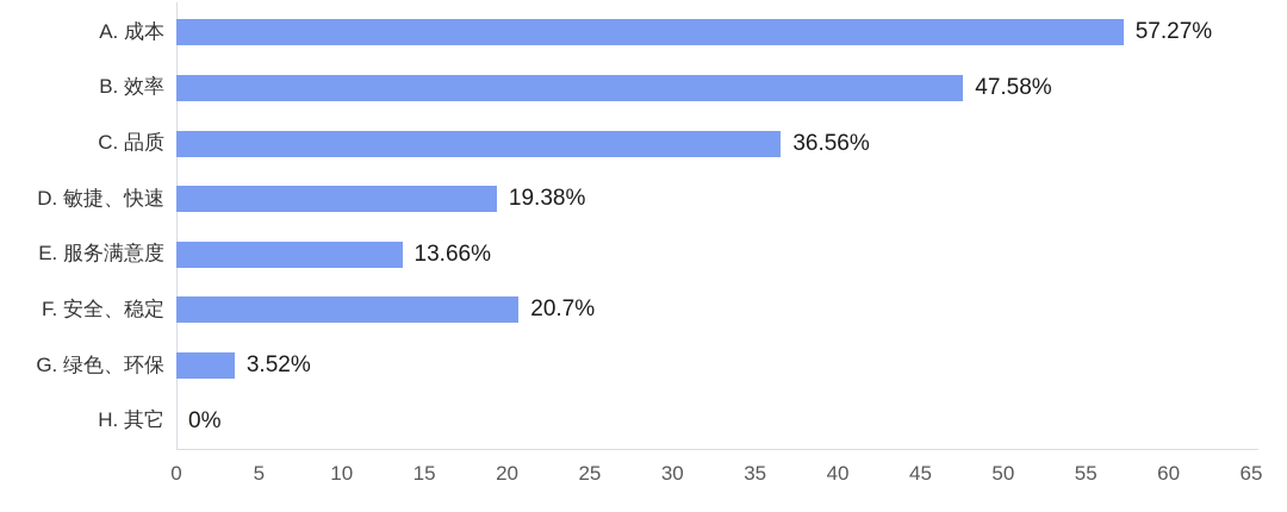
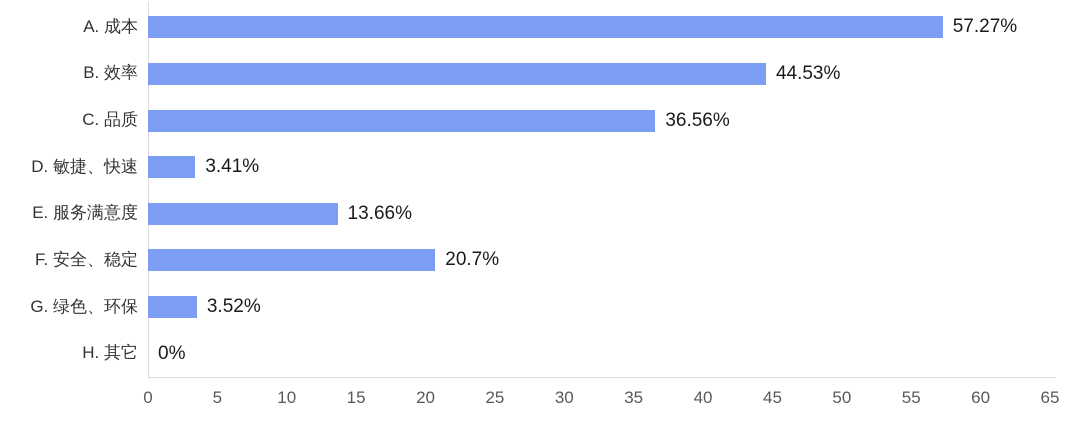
B. 效率: 47.58% -> 44.53%
D. 敏捷、快速: 19.38% -> 3.41%
